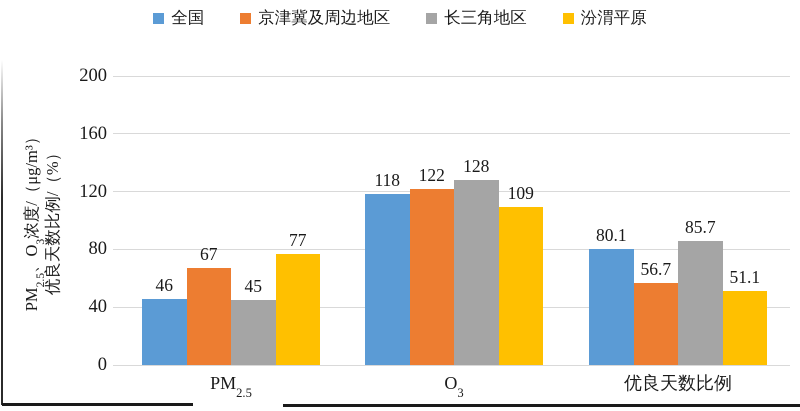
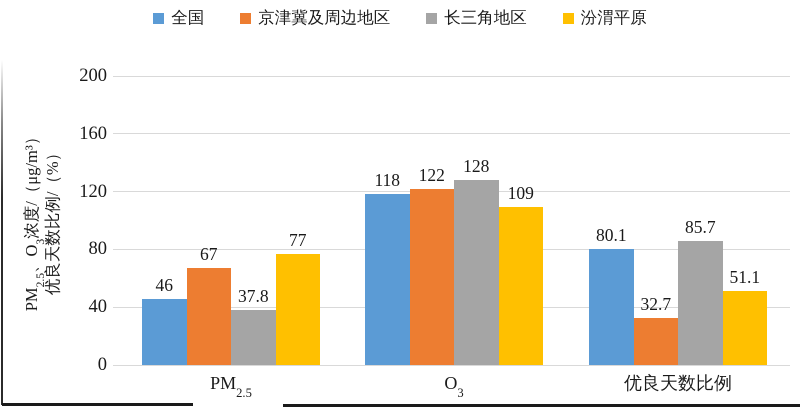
长三角地区/PM2.5: 45 -> 37.8
京津冀及周边地区/优良天数比例: 56.7 -> 32.7
